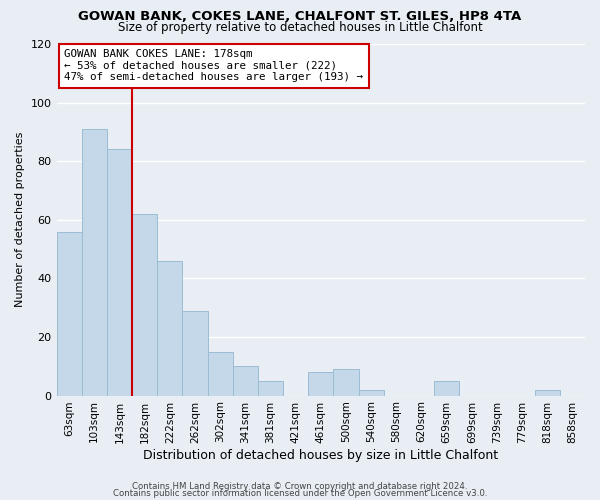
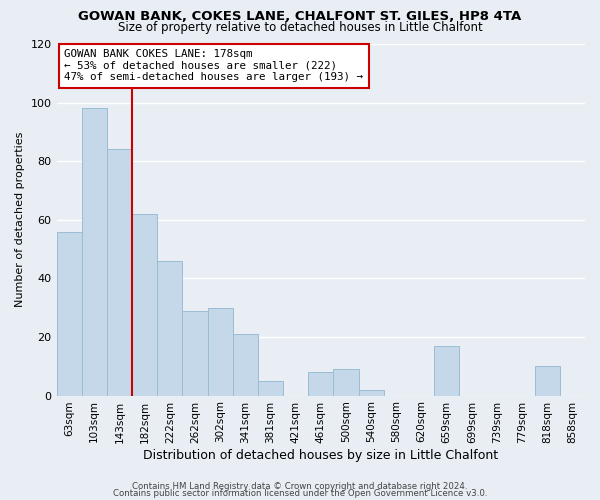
103sqm: 91 -> 98
302sqm: 15 -> 30
341sqm: 10 -> 21
659sqm: 5 -> 17
818sqm: 2 -> 10
